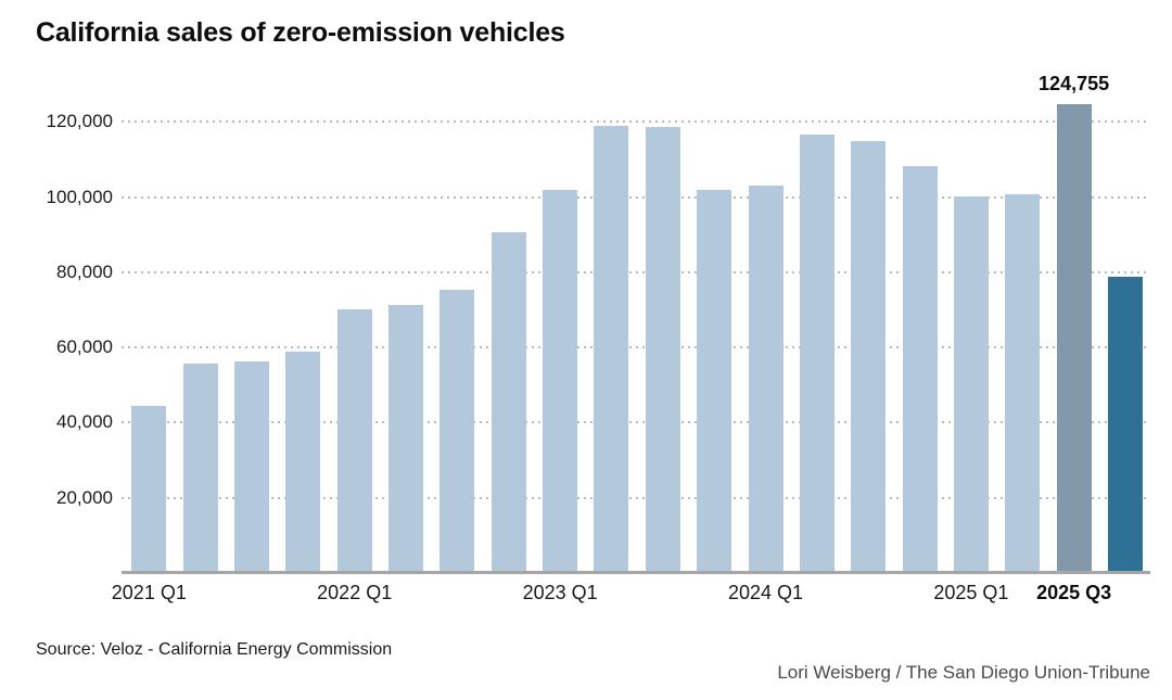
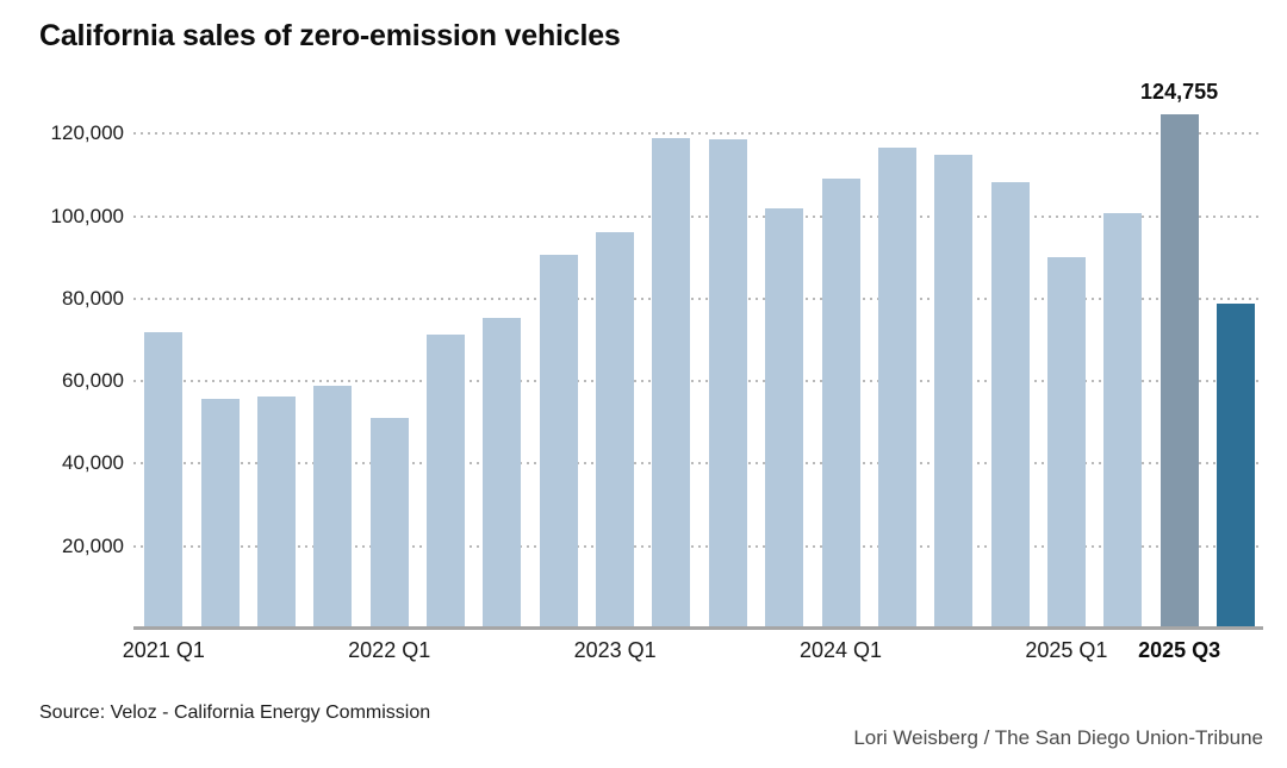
2021 Q1: 44000 -> 72000
2022 Q1: 70000 -> 51000
2023 Q1: 102000 -> 96000
2024 Q1: 103000 -> 109000
2025 Q1: 100000 -> 90000
